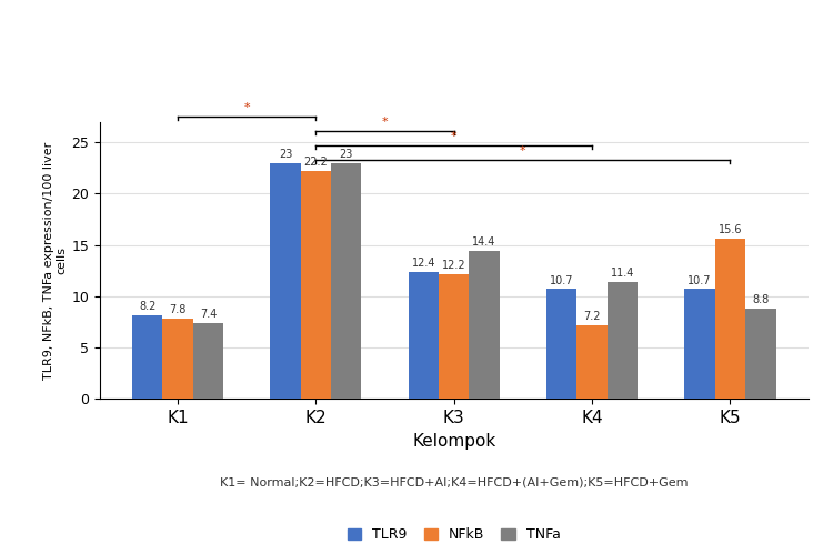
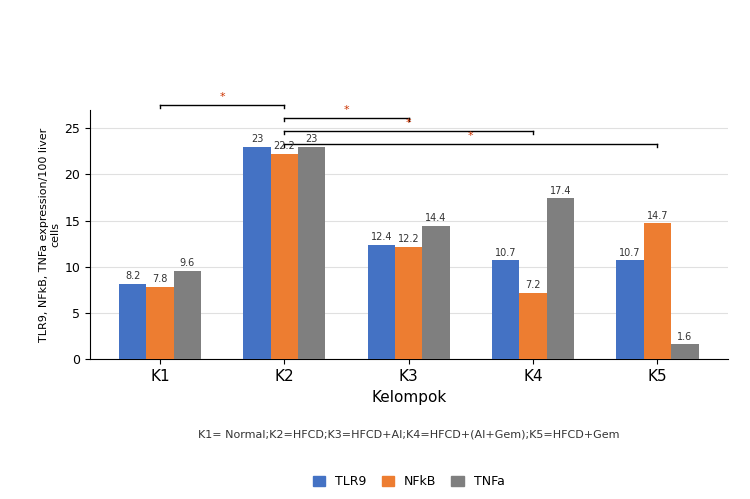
TNFa/K1: 7.4 -> 9.6
TNFa/K4: 11.4 -> 17.4
NFkB/K5: 15.6 -> 14.7
TNFa/K5: 8.8 -> 1.6
